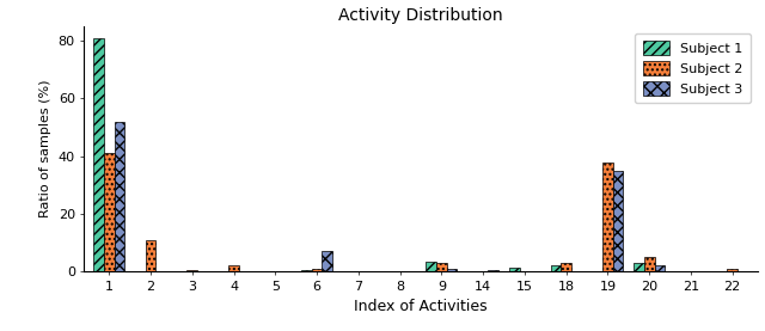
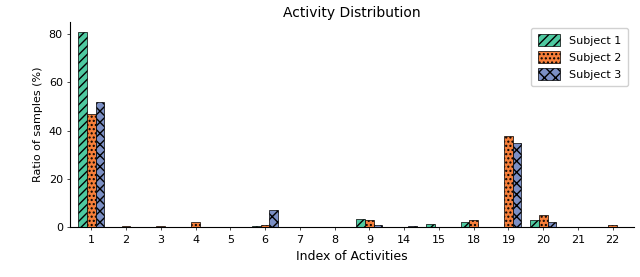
Subject 2/1: 41.0 -> 47.0
Subject 2/2: 11.0 -> 0.3
